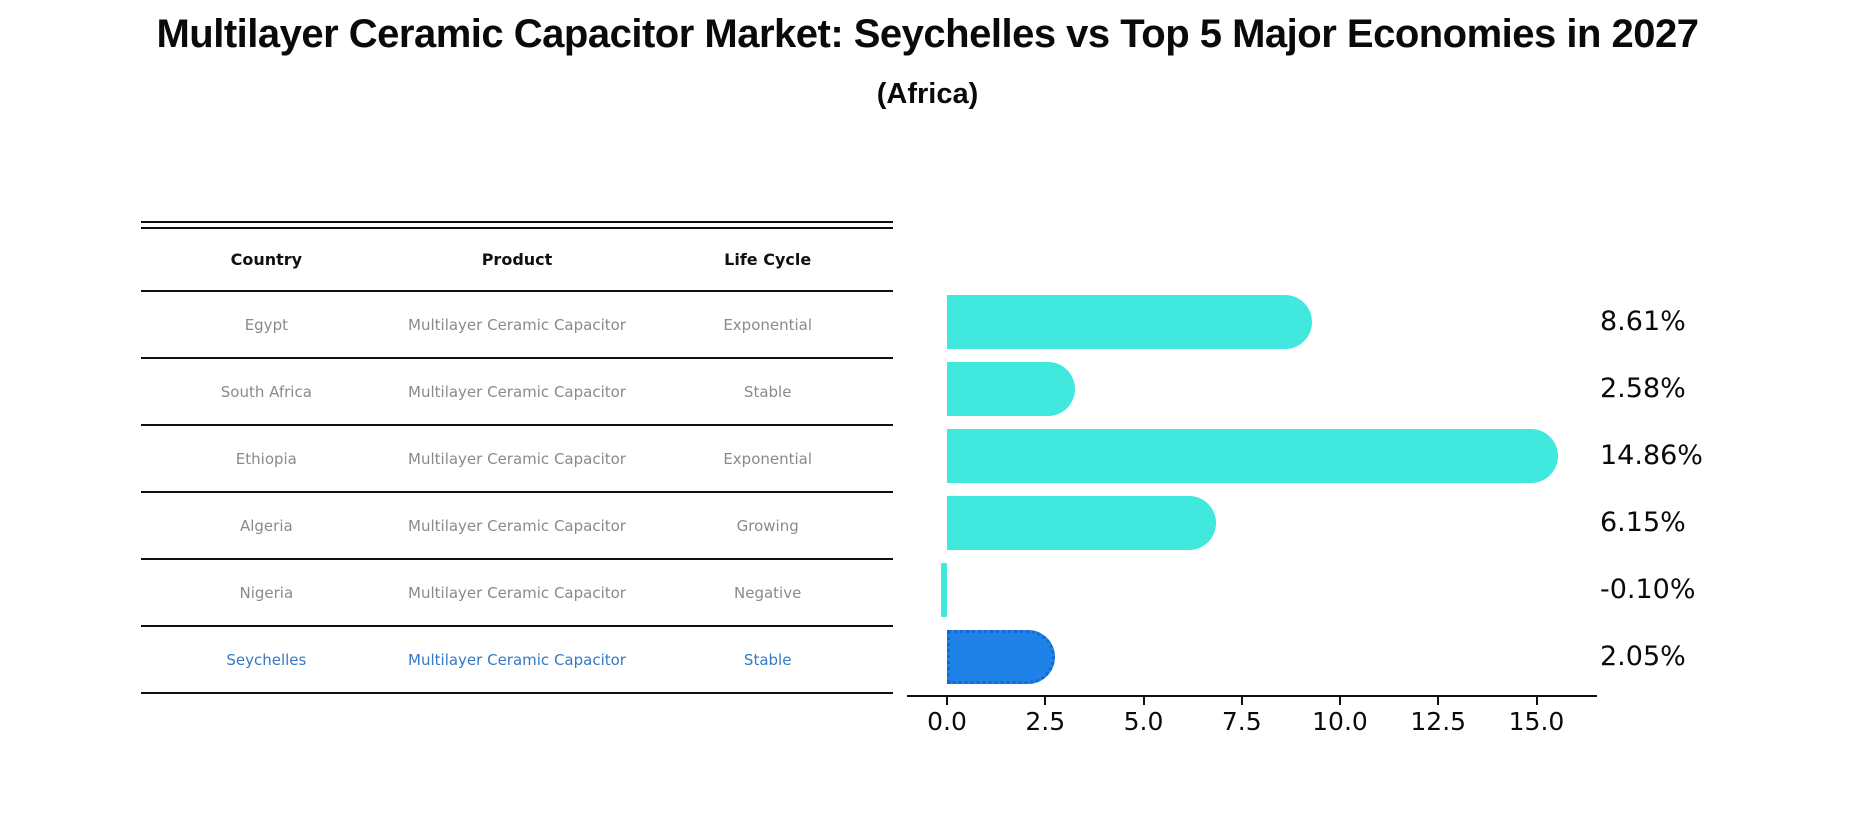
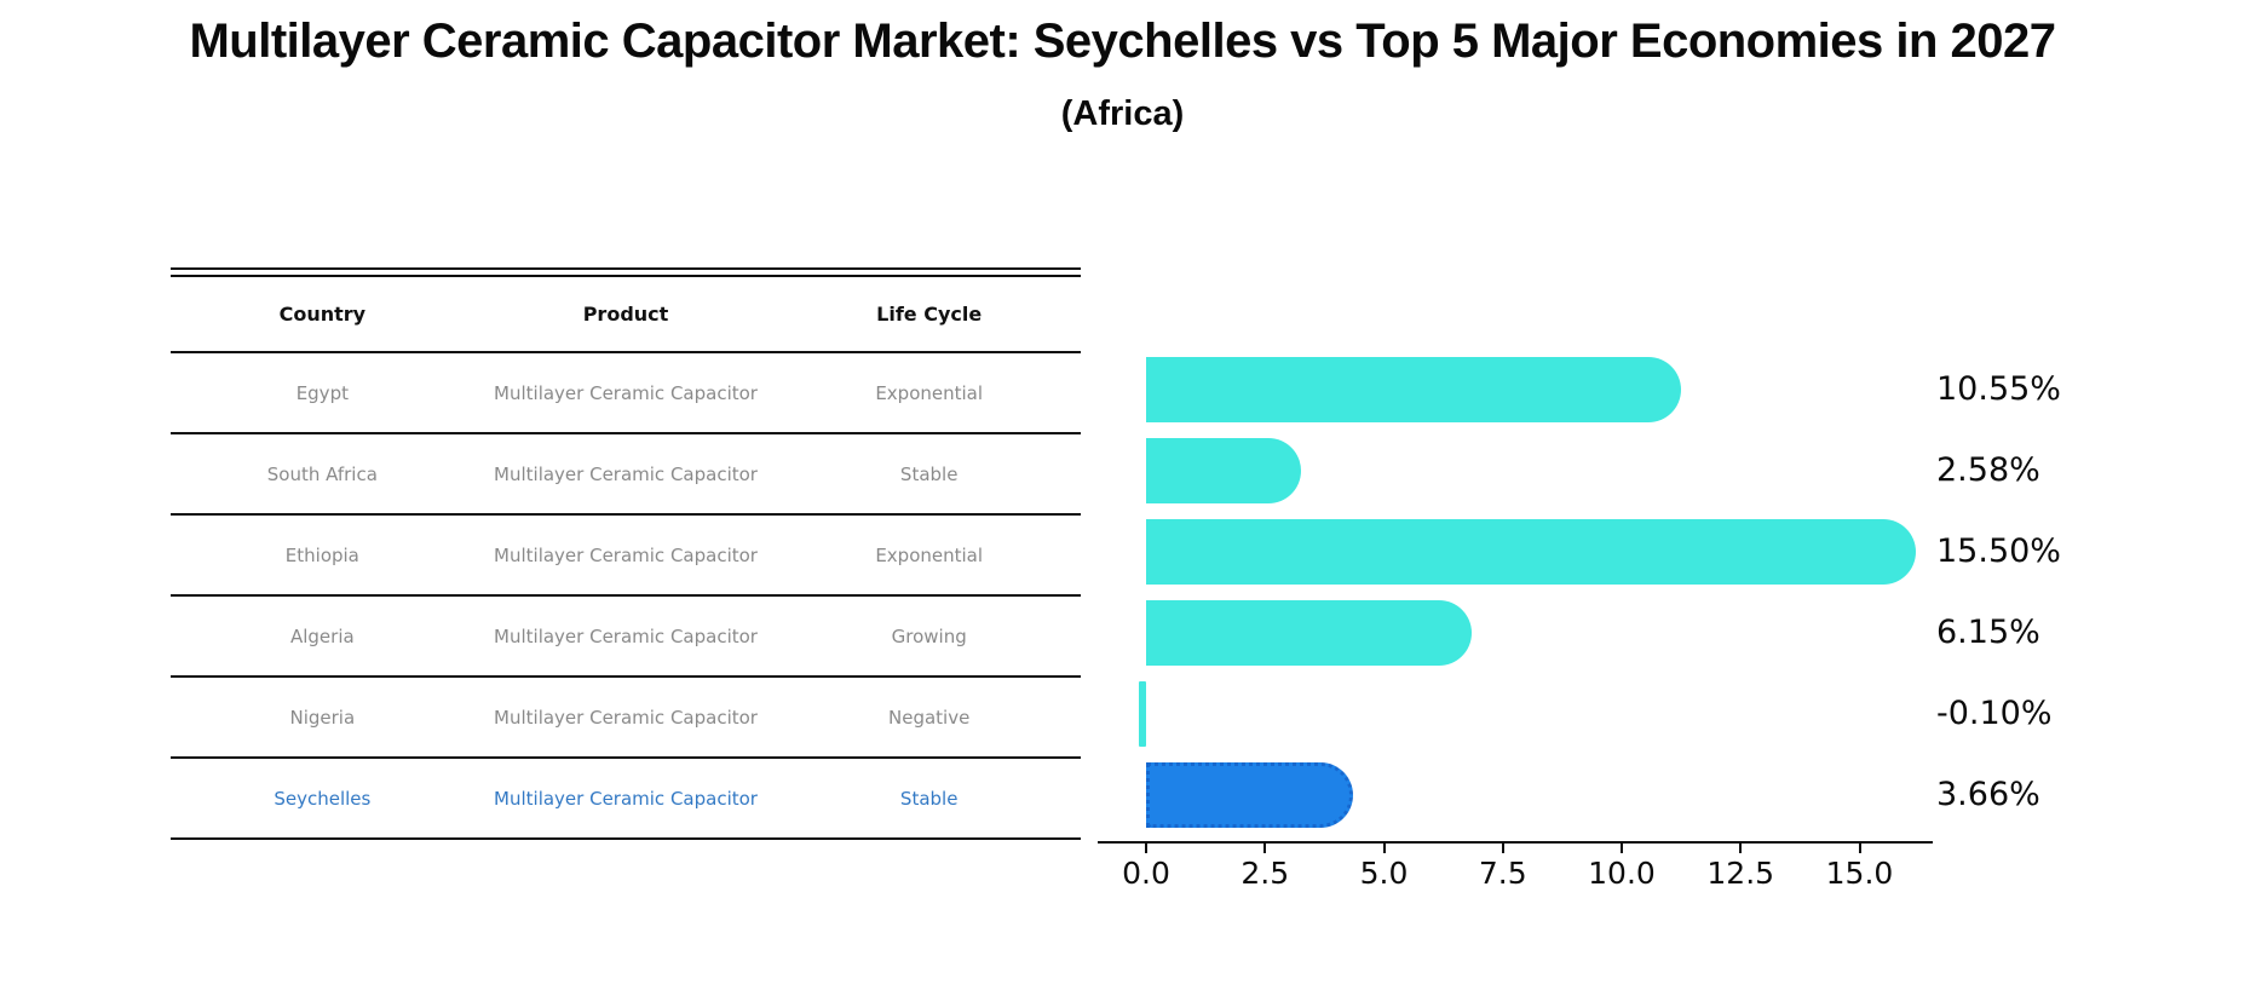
Egypt: 8.61% -> 10.55%
Ethiopia: 14.86% -> 15.50%
Seychelles: 2.05% -> 3.66%
